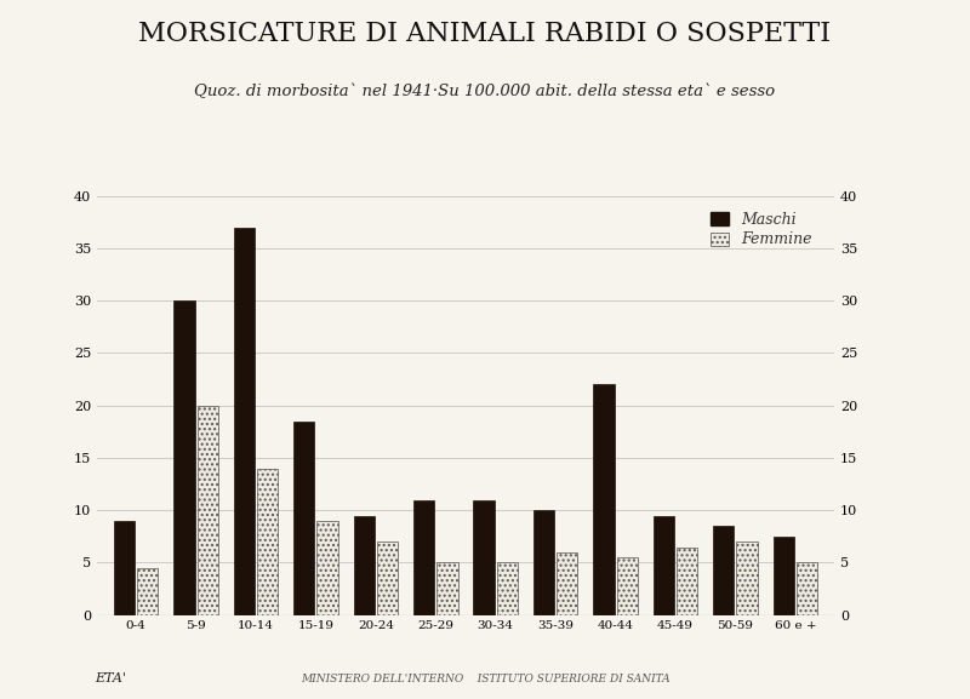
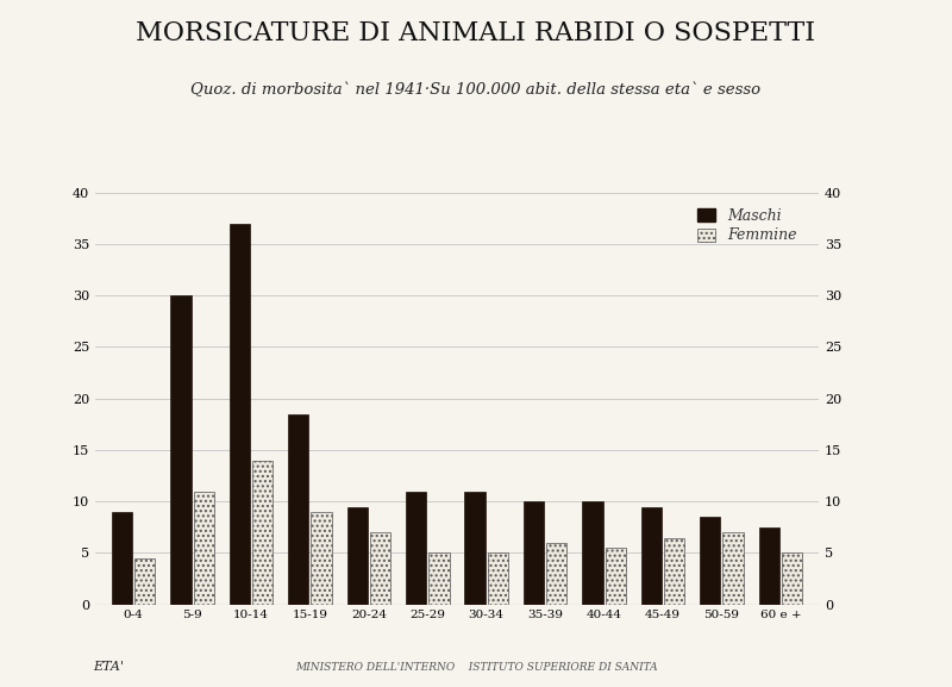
Femmine/5-9: 20.0 -> 11.0
Maschi/40-44: 22.0 -> 10.0
